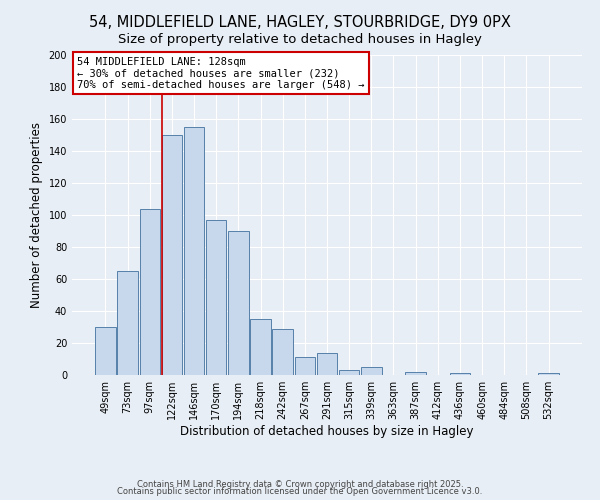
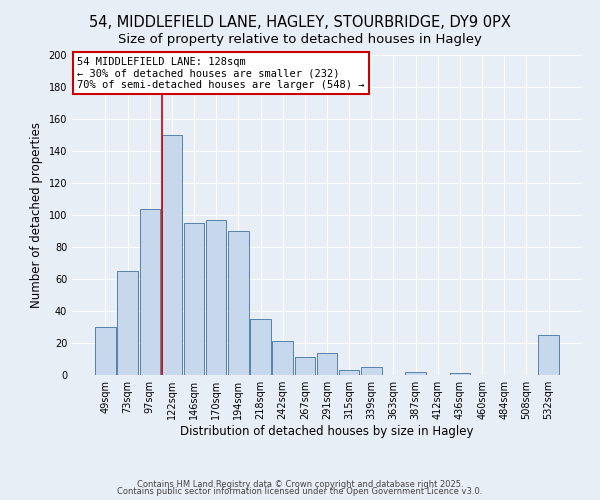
146sqm: 155 -> 95
242sqm: 29 -> 21
532sqm: 1 -> 25
